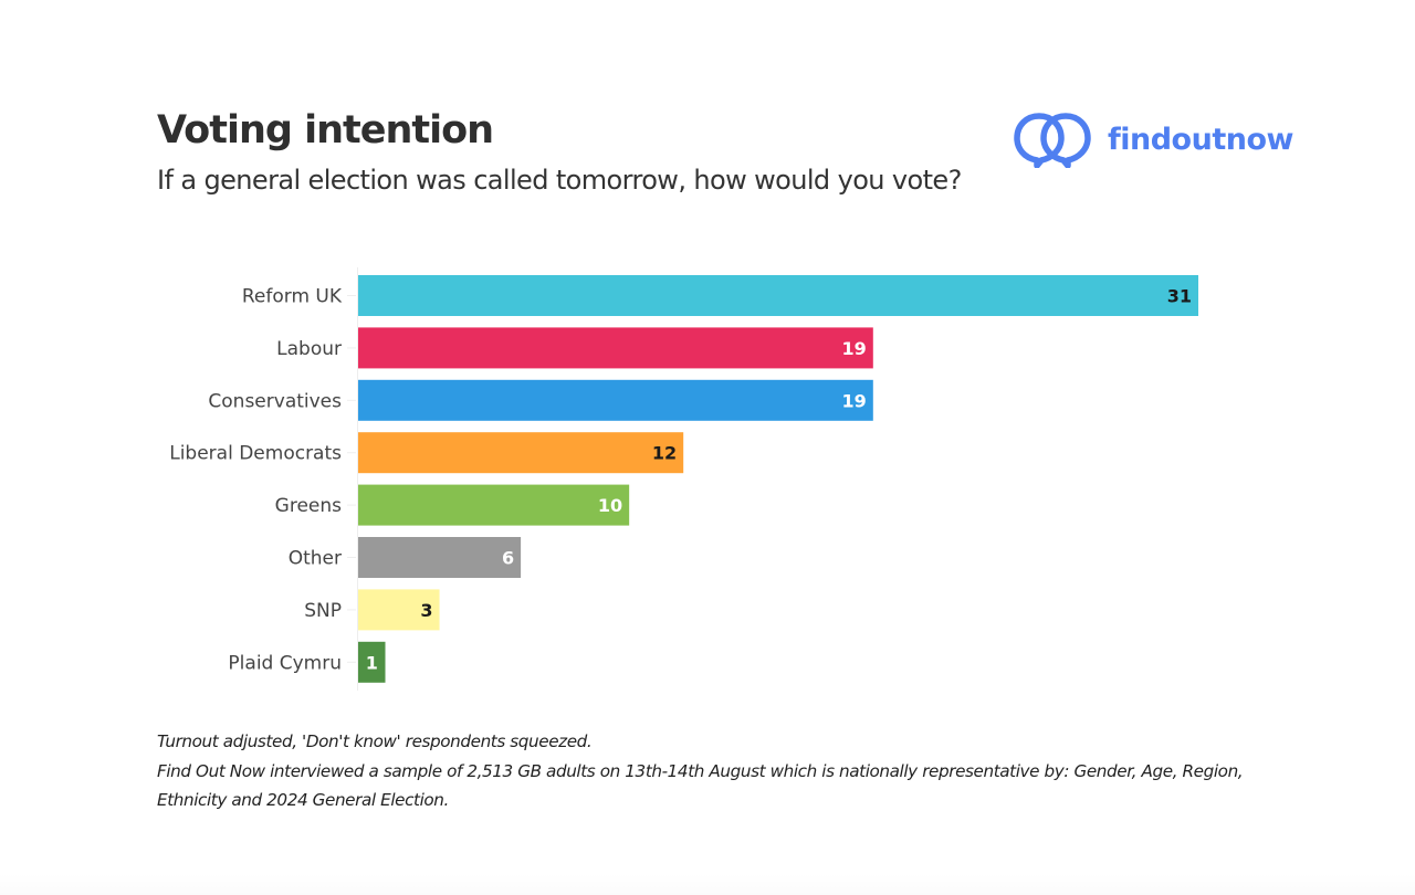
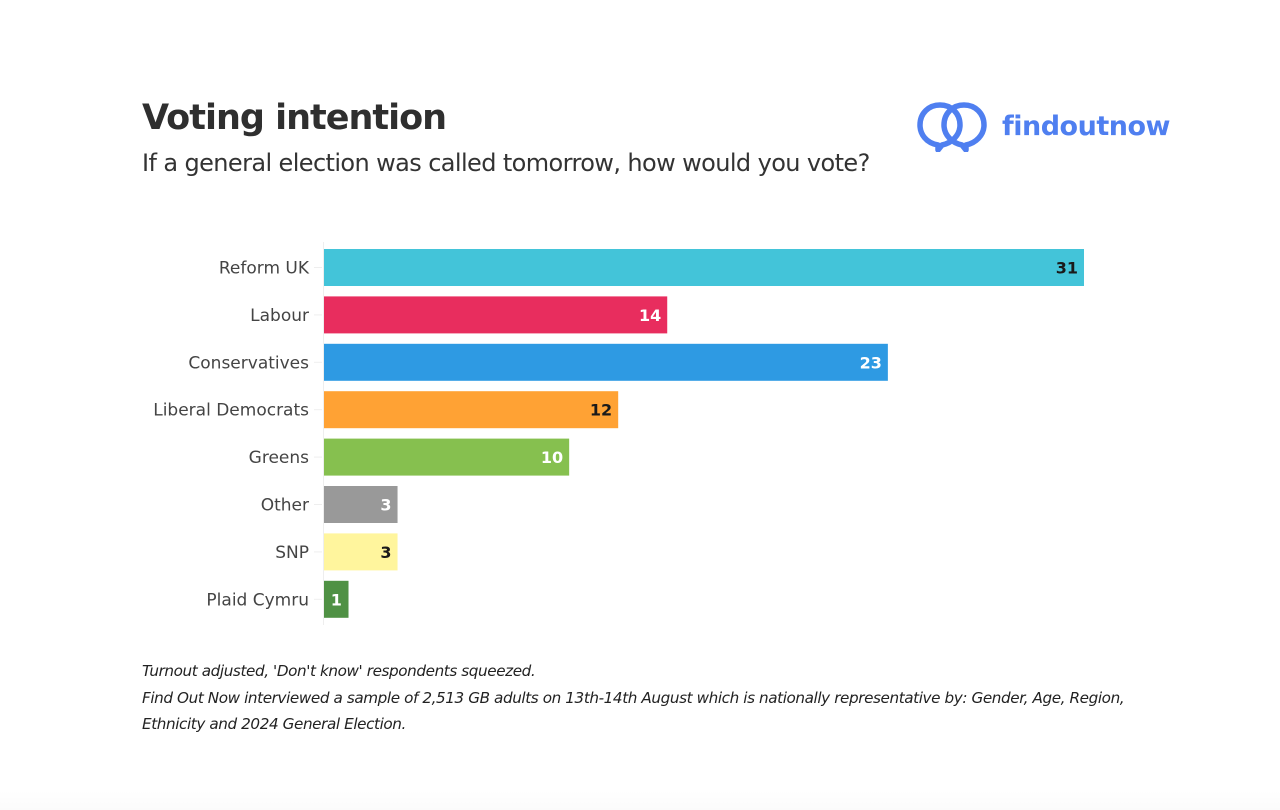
Labour: 19 -> 14
Conservatives: 19 -> 23
Other: 6 -> 3
